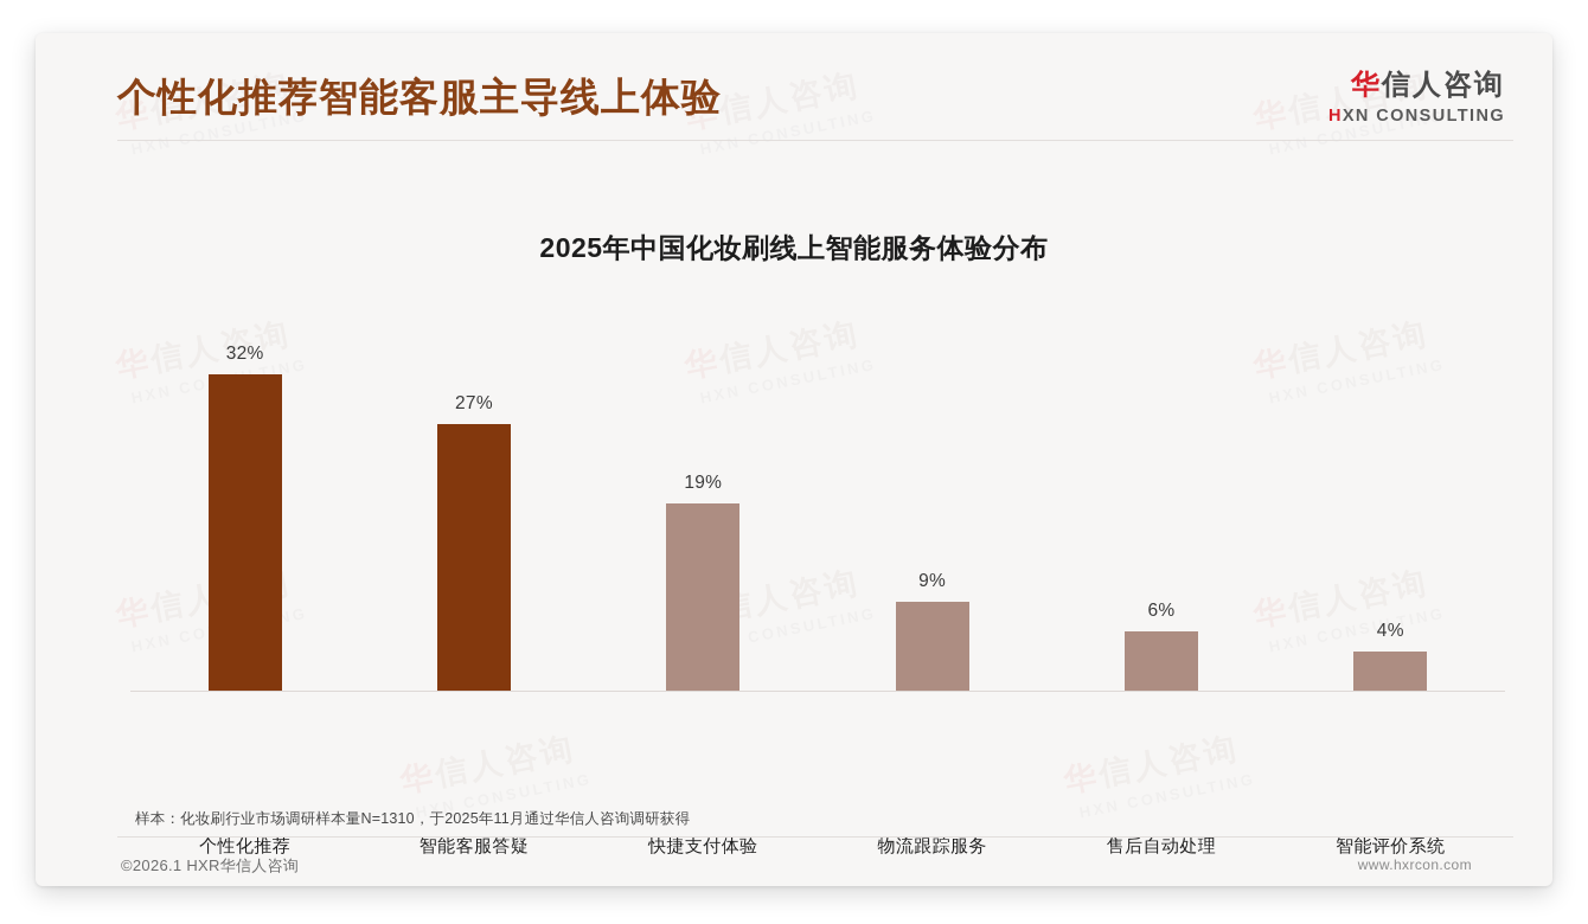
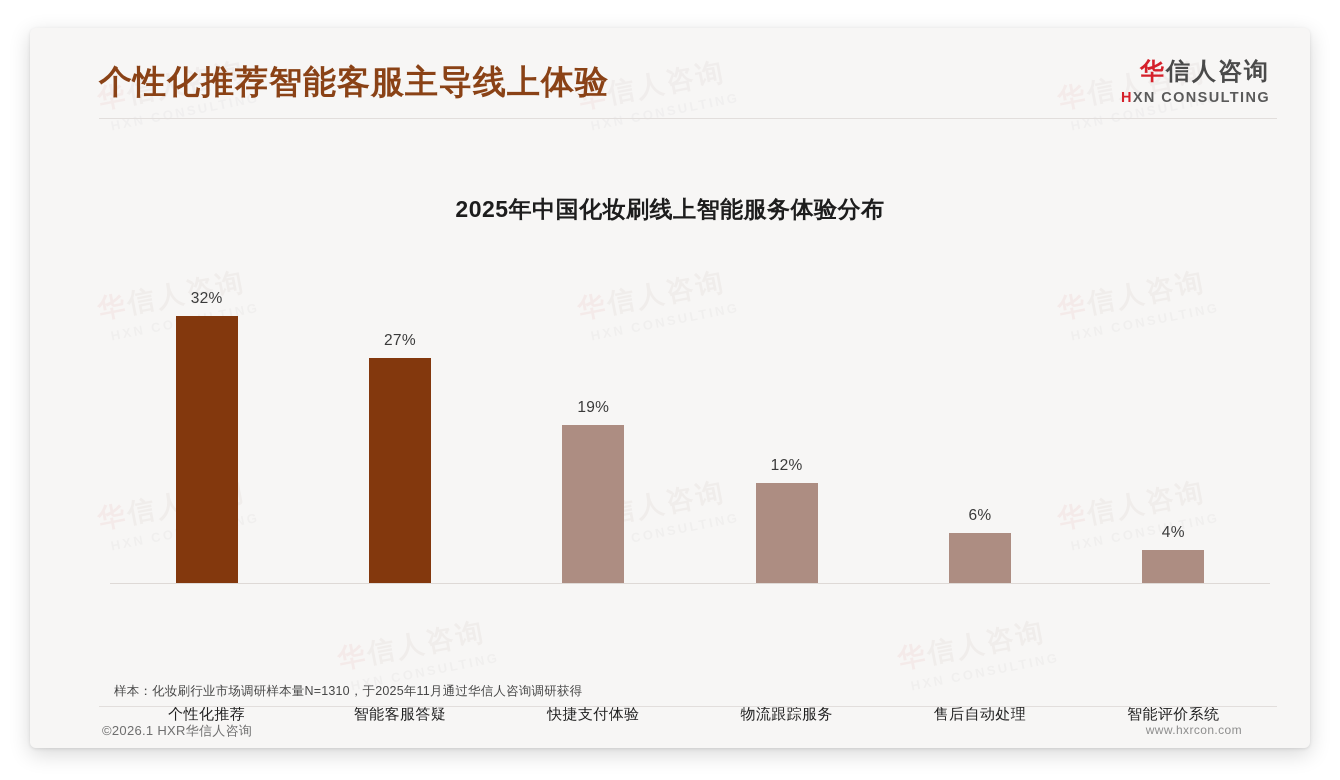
物流跟踪服务: 9% -> 12%
